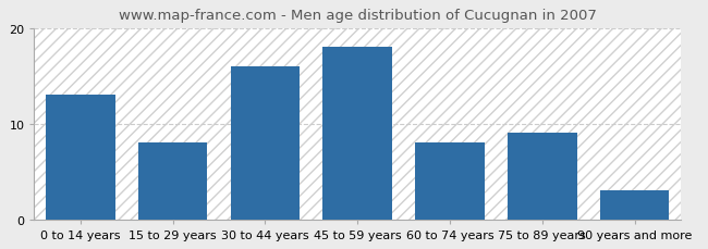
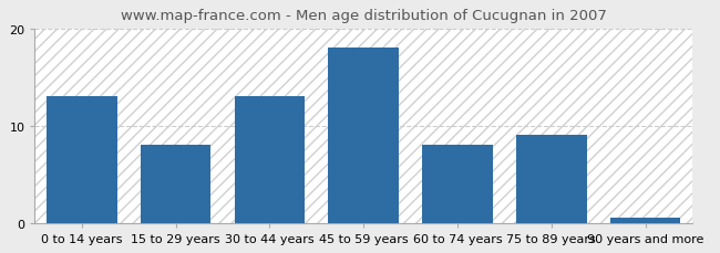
30 to 44 years: 16.0 -> 13.0
90 years and more: 3.0 -> 0.5
